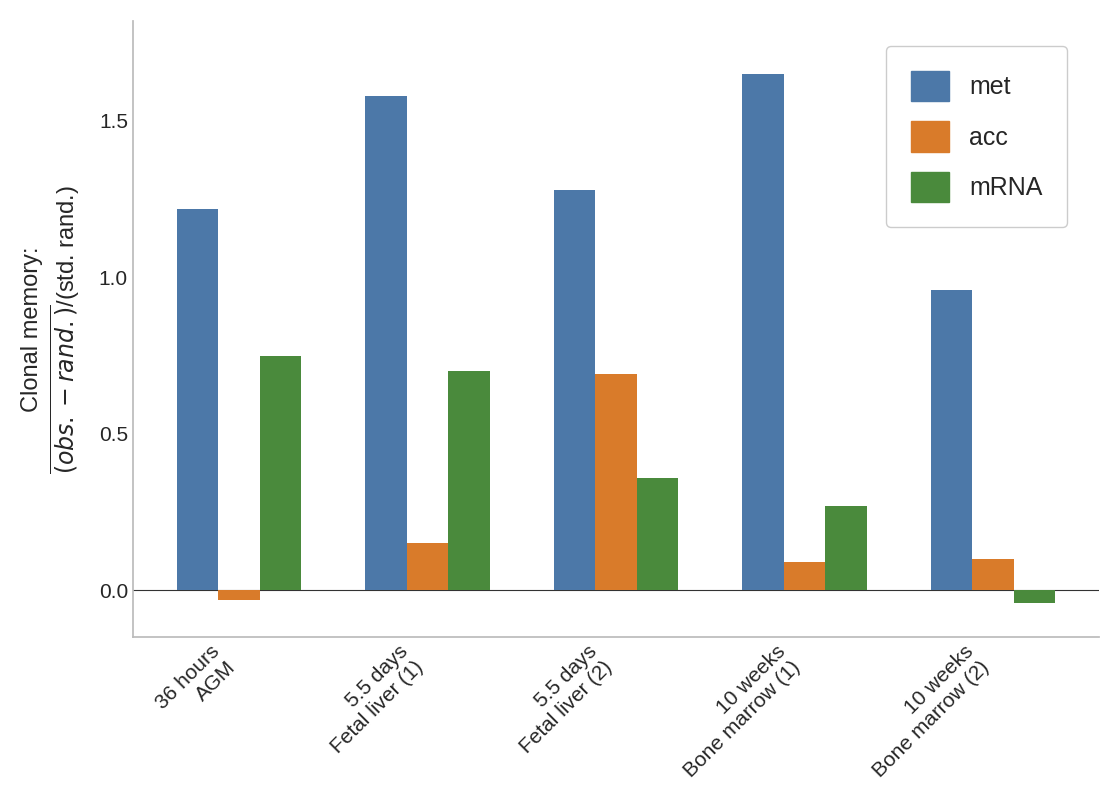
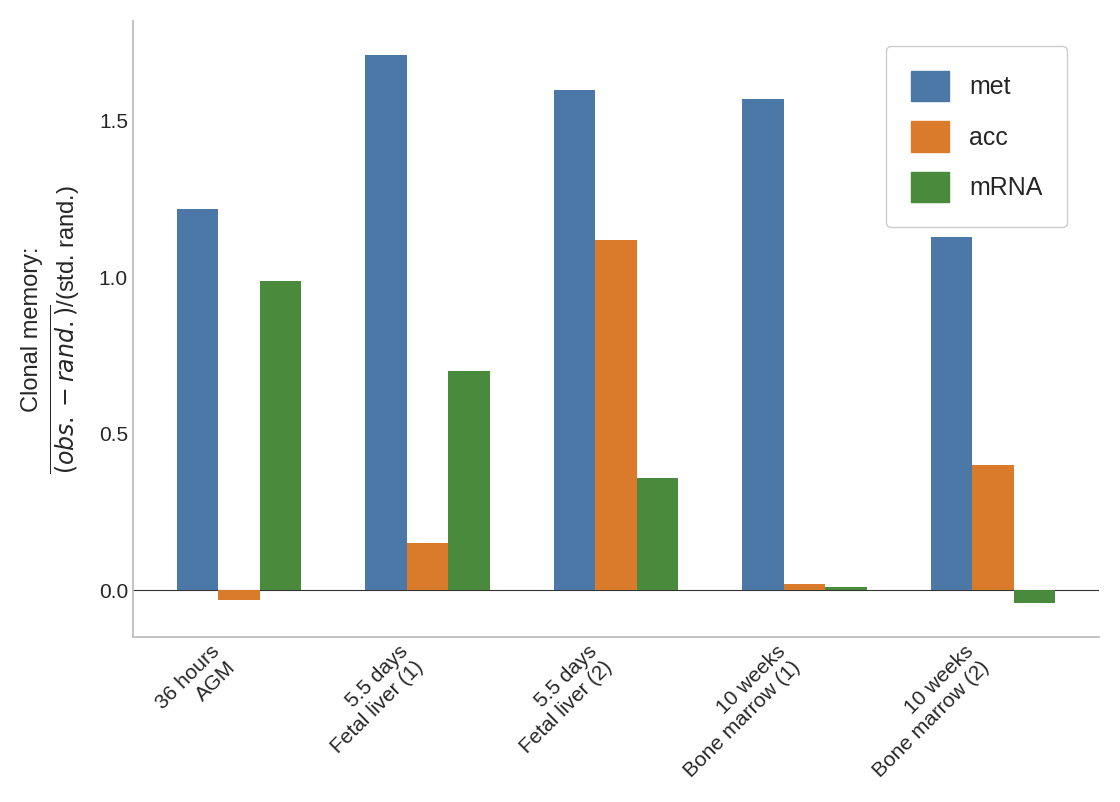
mRNA/36 hours AGM: 0.75 -> 0.99
met/5.5 days Fetal liver (1): 1.58 -> 1.71
met/5.5 days Fetal liver (2): 1.28 -> 1.60
acc/5.5 days Fetal liver (2): 0.69 -> 1.12
met/10 weeks Bone marrow (1): 1.65 -> 1.57
acc/10 weeks Bone marrow (1): 0.09 -> 0.02
mRNA/10 weeks Bone marrow (1): 0.27 -> 0.01
met/10 weeks Bone marrow (2): 0.96 -> 1.13
acc/10 weeks Bone marrow (2): 0.10 -> 0.40
